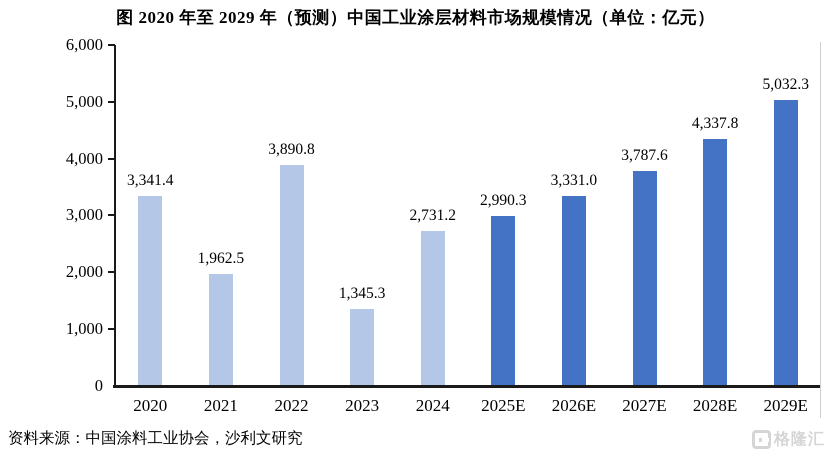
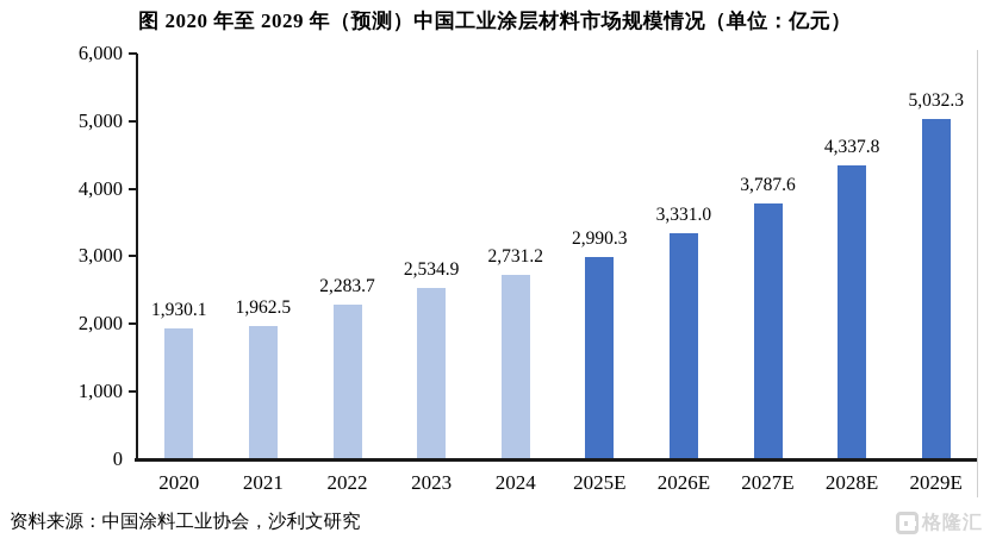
2020: 3,341.4 -> 1,930.1
2022: 3,890.8 -> 2,283.7
2023: 1,345.3 -> 2,534.9
